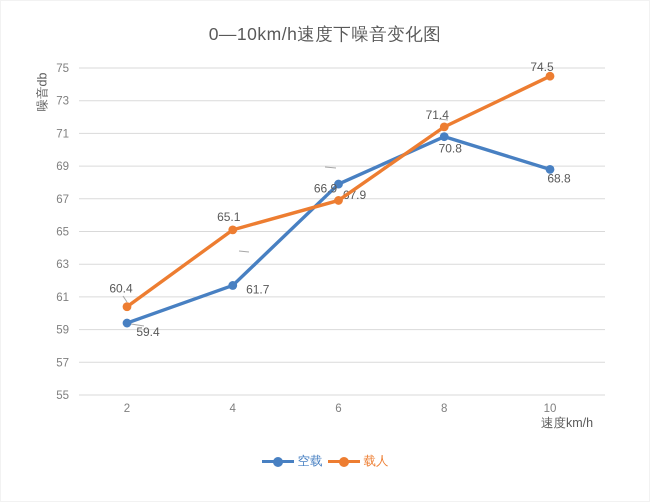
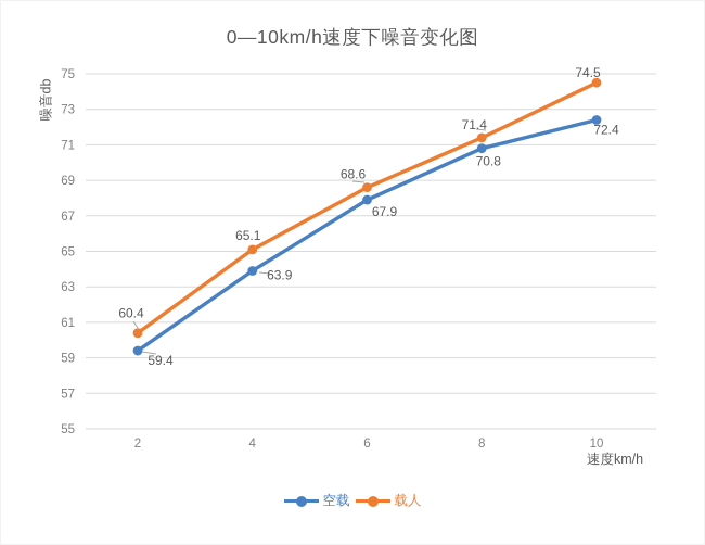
空载/4: 61.7 -> 63.9
载人/6: 66.9 -> 68.6
空载/10: 68.8 -> 72.4
